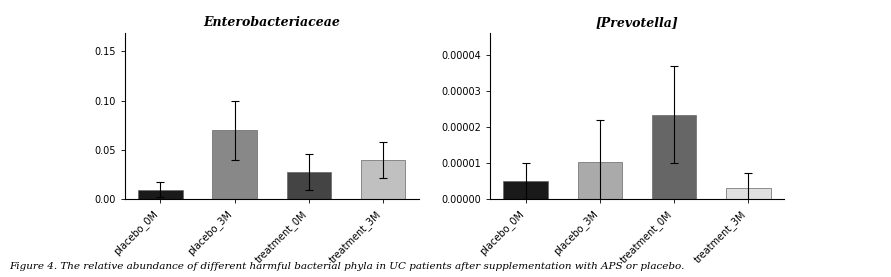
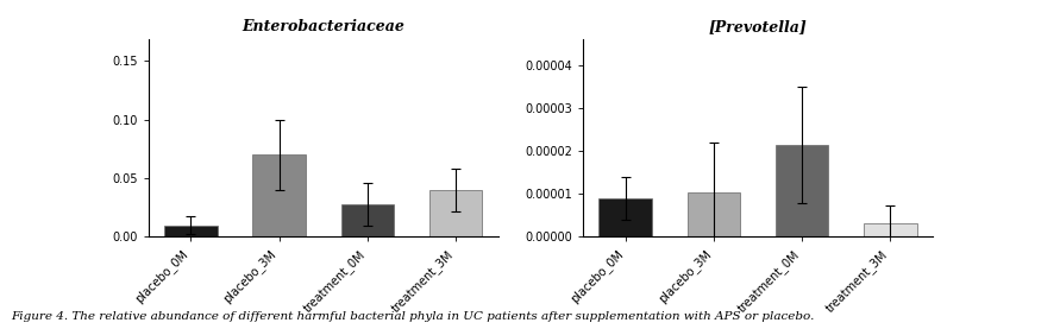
[Prevotella]/placebo_0M: 0.0000050 -> 0.0000090
[Prevotella]/treatment_0M: 0.0000235 -> 0.0000215
